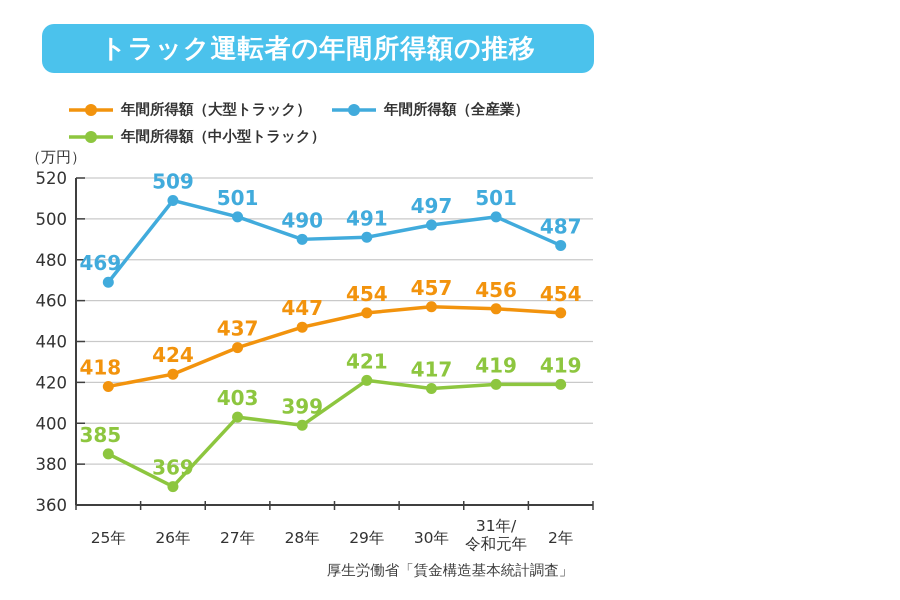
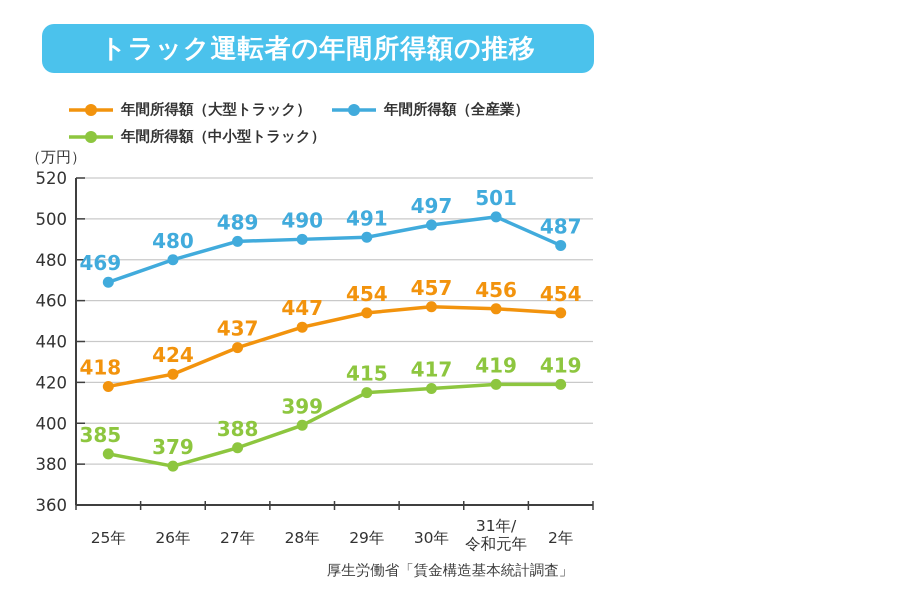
年間所得額（全産業）/26年: 509 -> 480
年間所得額（中小型トラック）/26年: 369 -> 379
年間所得額（全産業）/27年: 501 -> 489
年間所得額（中小型トラック）/27年: 403 -> 388
年間所得額（中小型トラック）/29年: 421 -> 415
